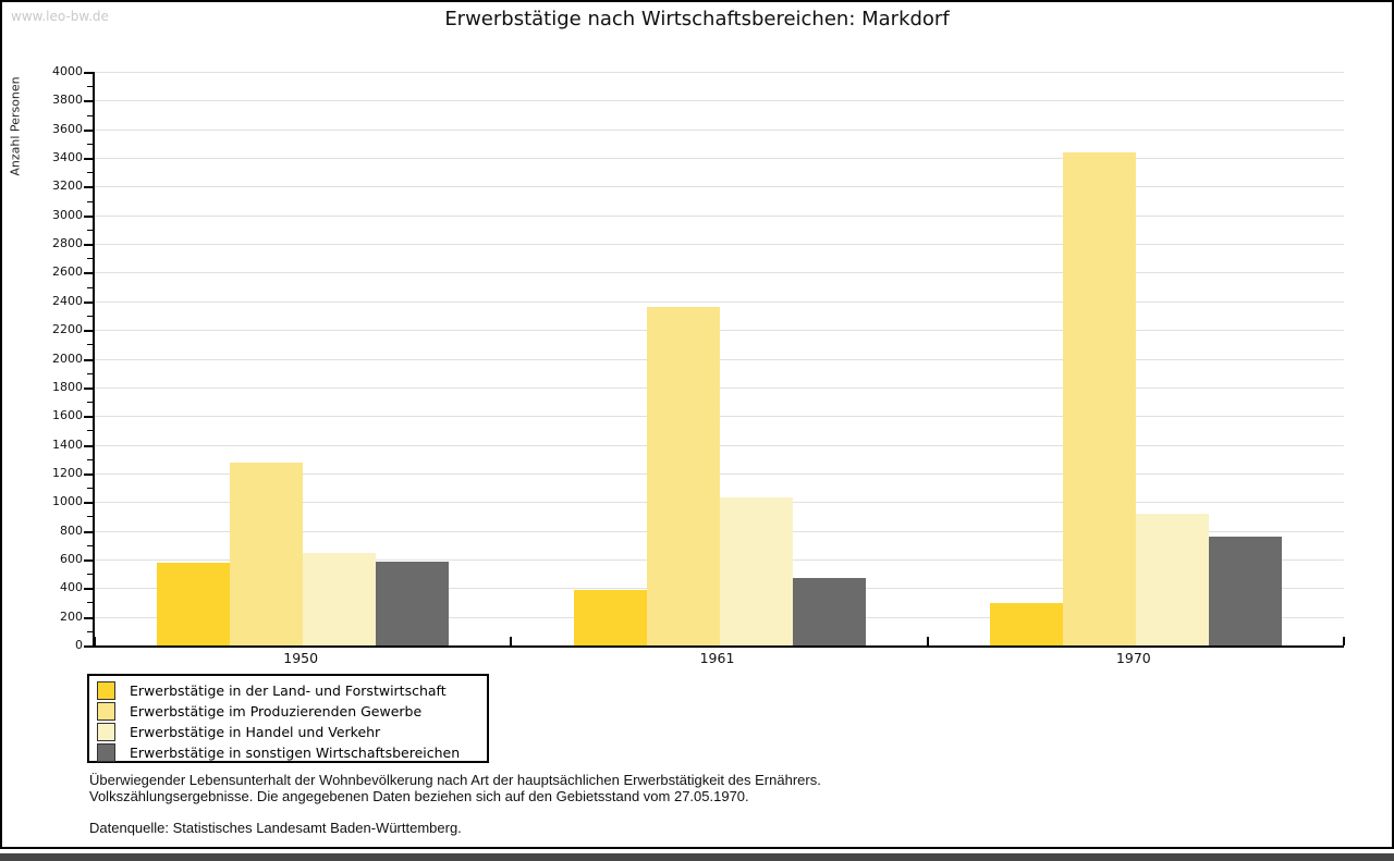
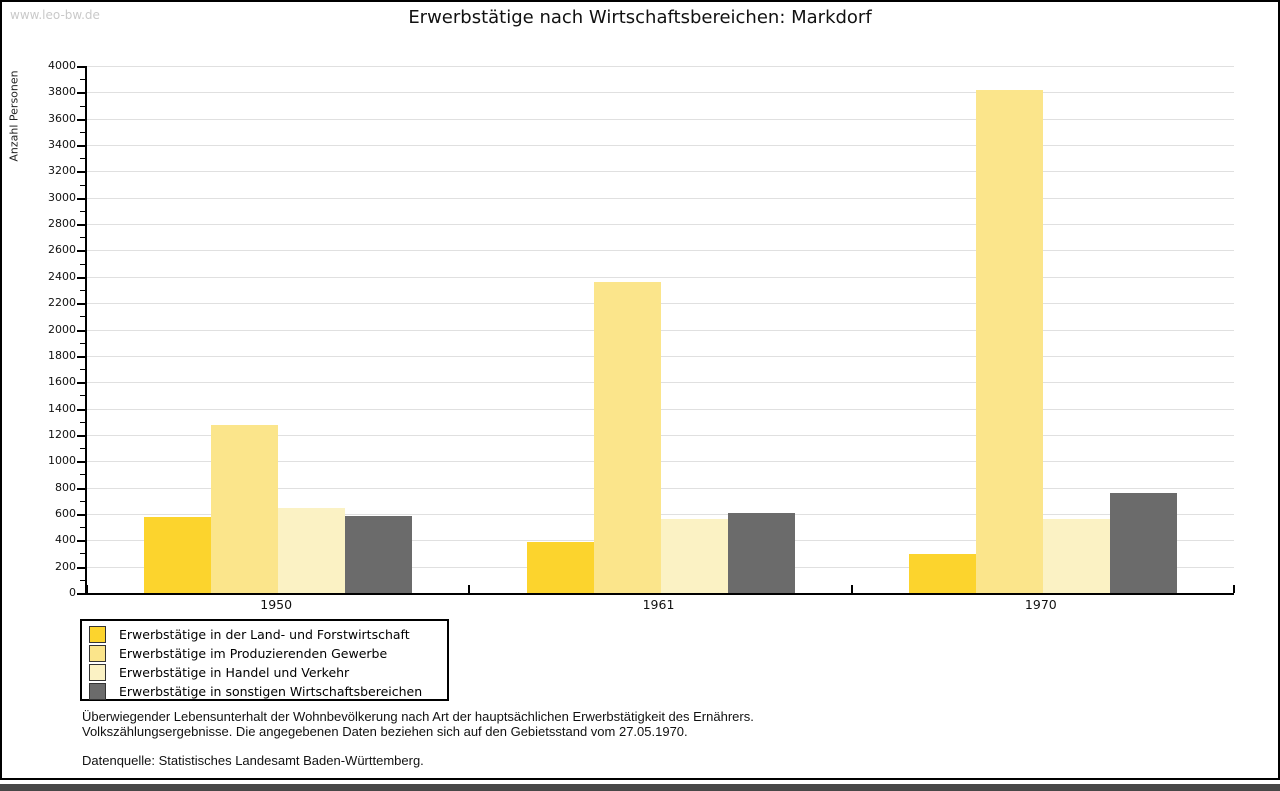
Erwerbstätige in Handel und Verkehr/1961: 1030 -> 560
Erwerbstätige in sonstigen Wirtschaftsbereichen/1961: 470 -> 610
Erwerbstätige im Produzierenden Gewerbe/1970: 3440 -> 3820
Erwerbstätige in Handel und Verkehr/1970: 920 -> 560
